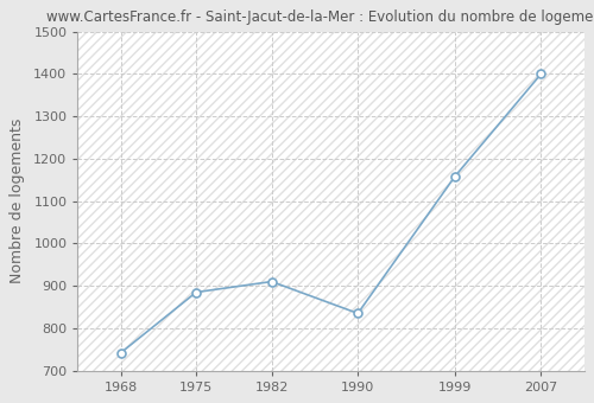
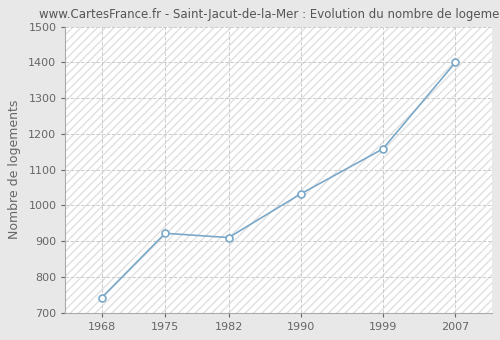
1975: 885 -> 922
1990: 835 -> 1033
